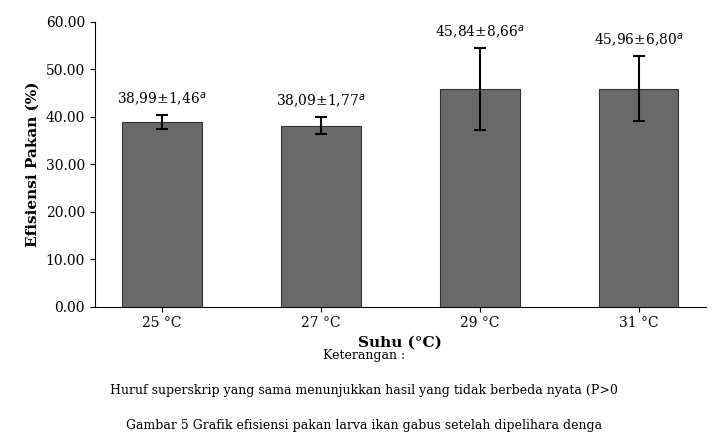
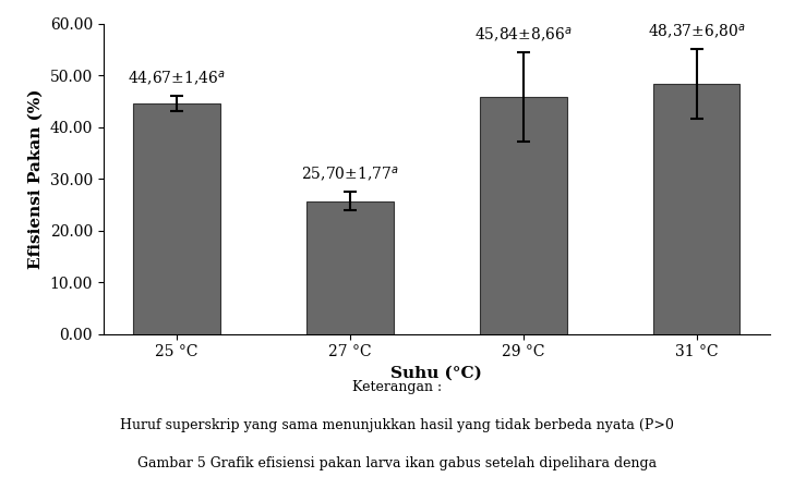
25 °C: 38,99 -> 44,67
27 °C: 38,09 -> 25,70
31 °C: 45,96 -> 48,37
